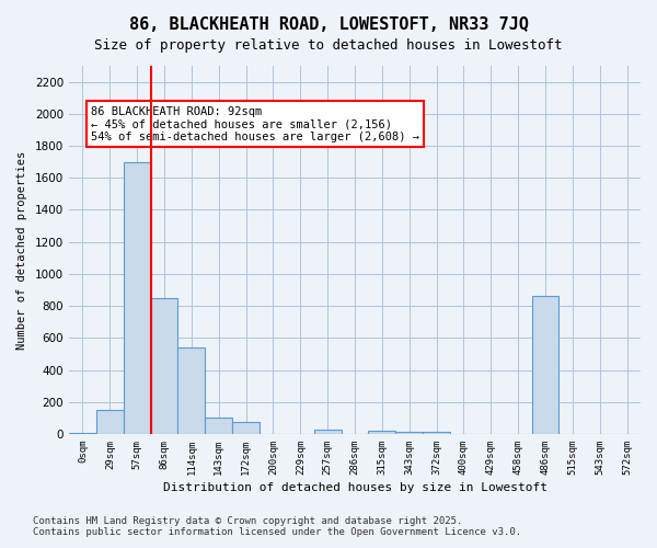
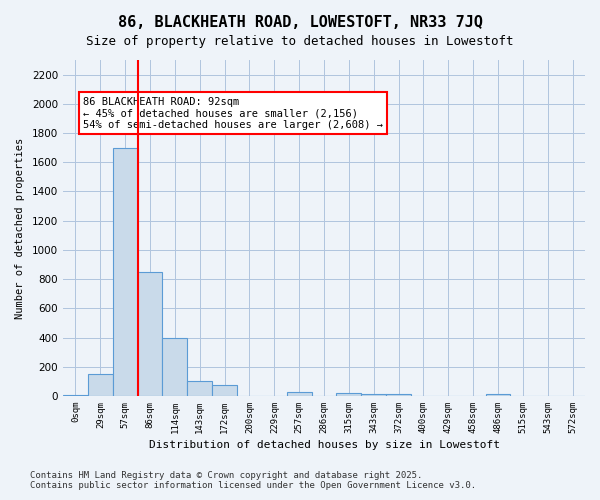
114sqm: 540 -> 400
486sqm: 860 -> 20
